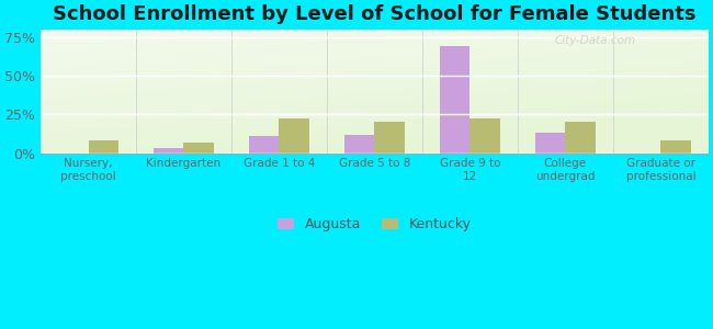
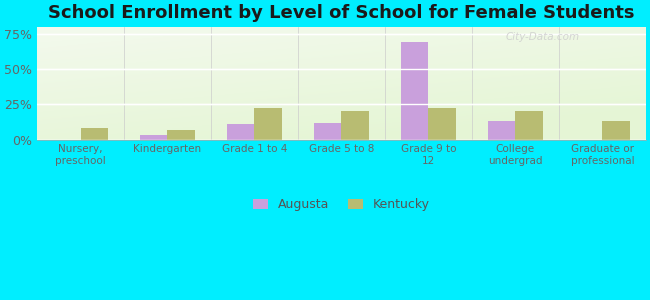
Kentucky/Graduate or professional: 8% -> 13%
